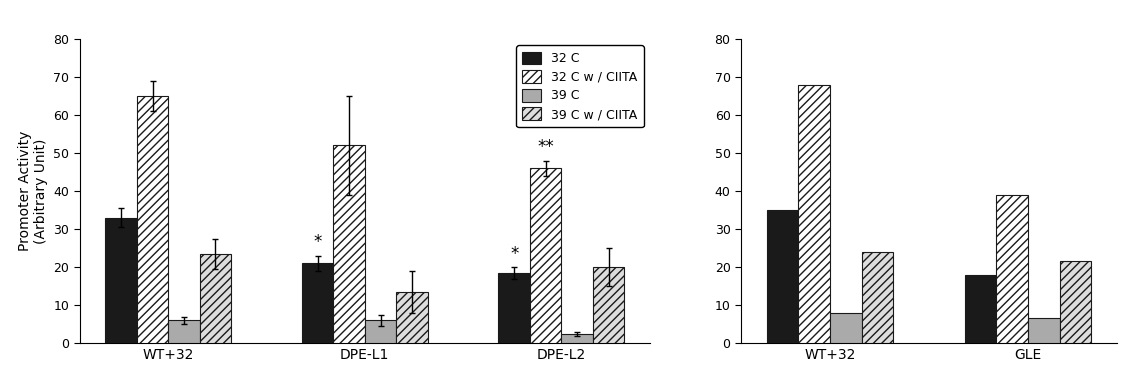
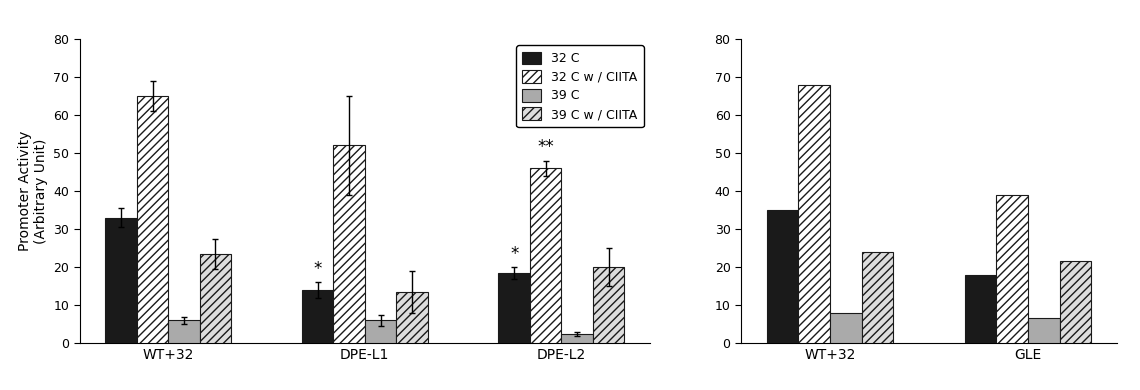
32 C/DPE-L1: 21.0 -> 14.0
